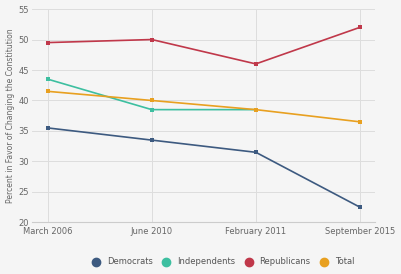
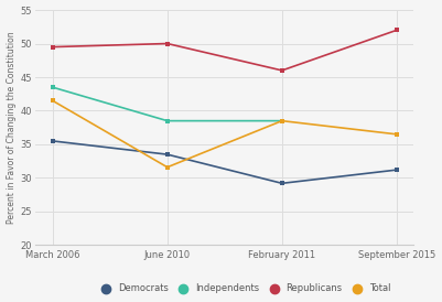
Total/June 2010: 40.0 -> 31.6
Democrats/February 2011: 31.5 -> 29.2
Democrats/September 2015: 22.5 -> 31.2
